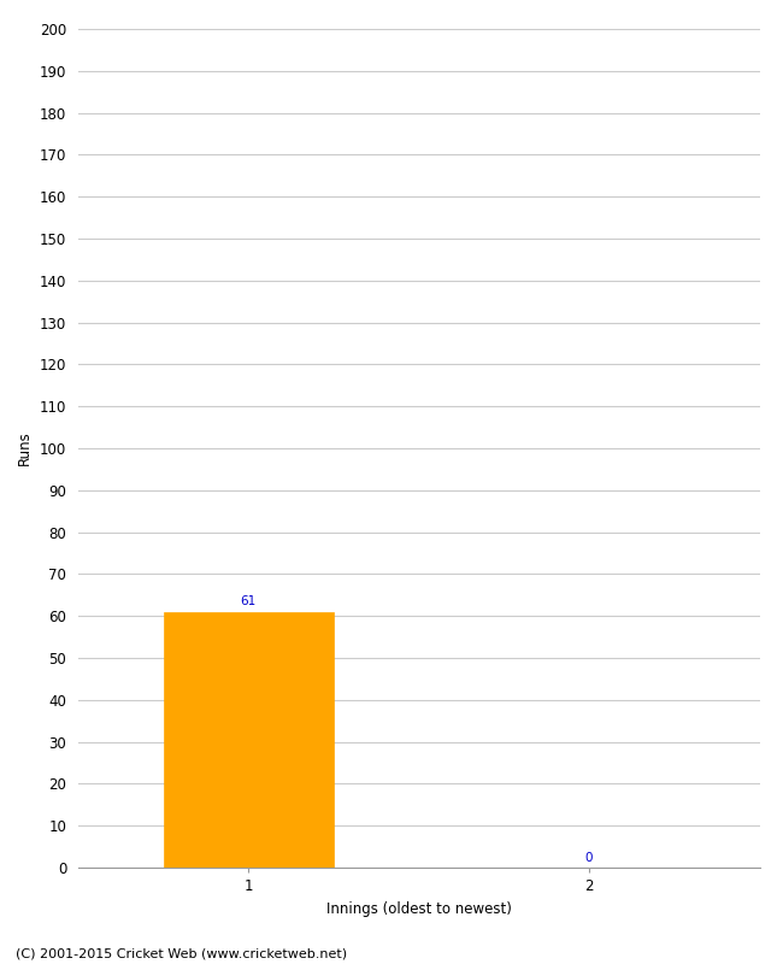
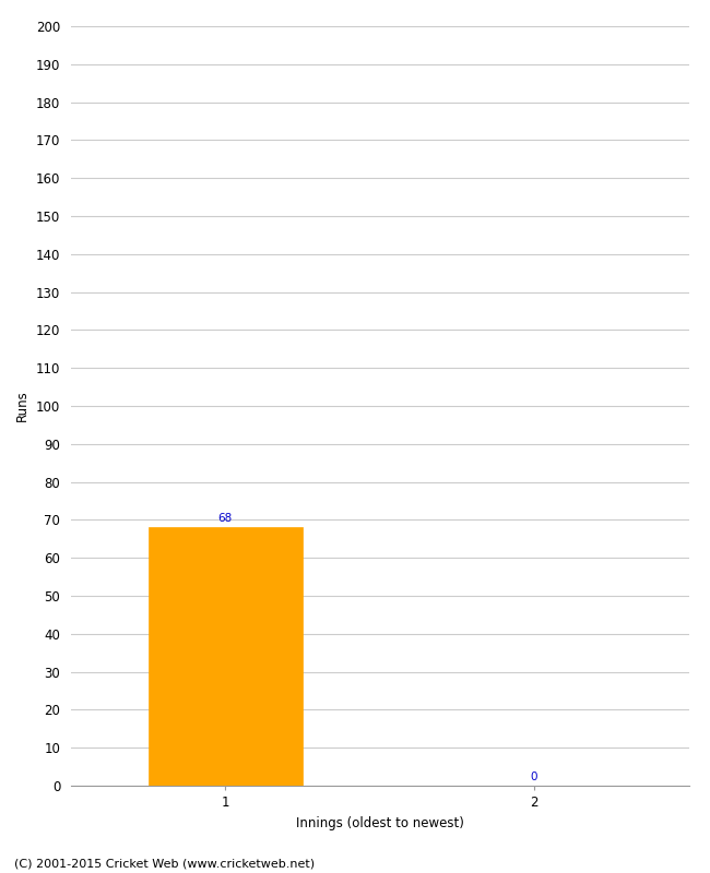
1: 61 -> 68
